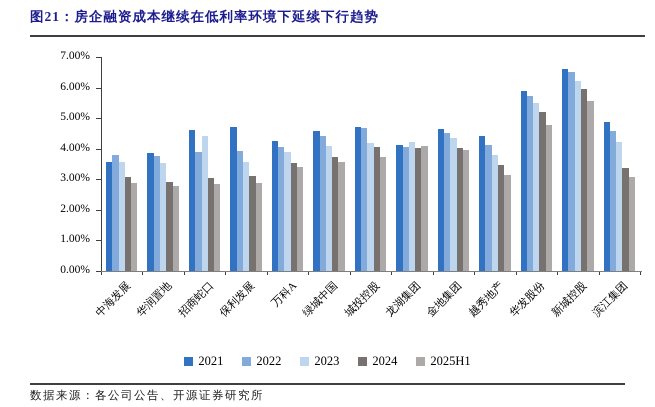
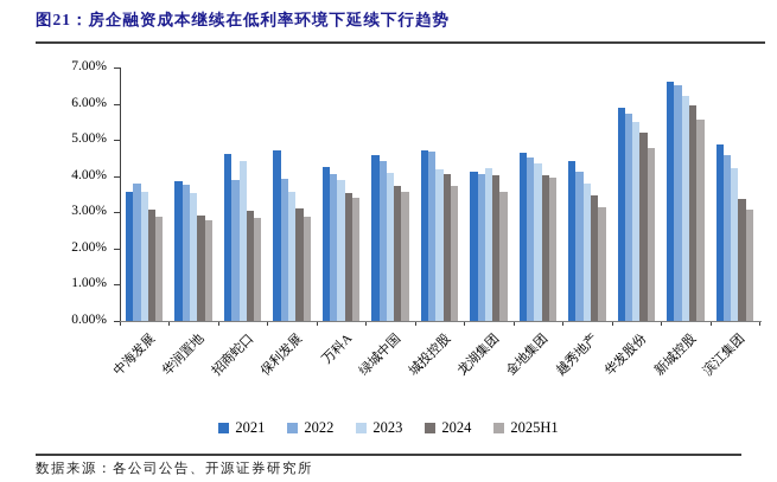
2025H1/龙湖集团: 4.1% -> 3.6%
